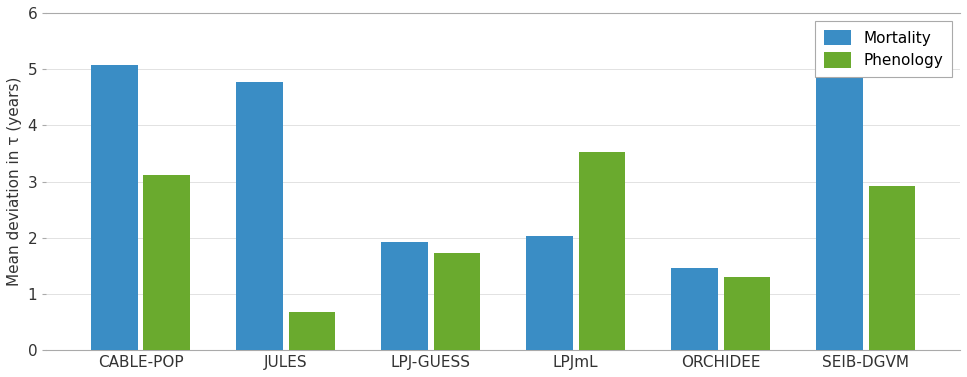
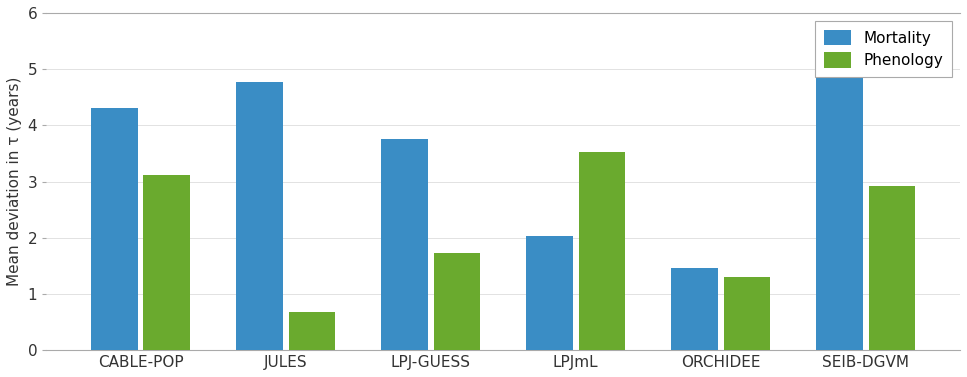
Mortality/CABLE-POP: 5.07 -> 4.30
Mortality/LPJ-GUESS: 1.93 -> 3.76
